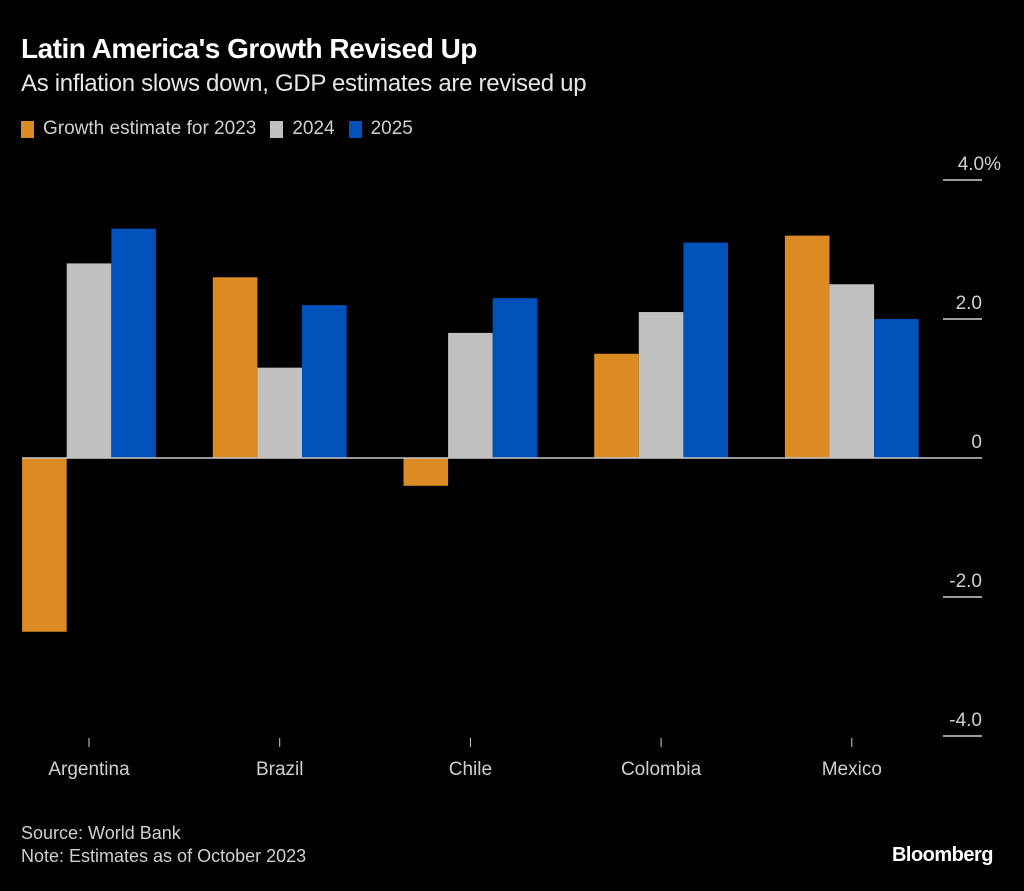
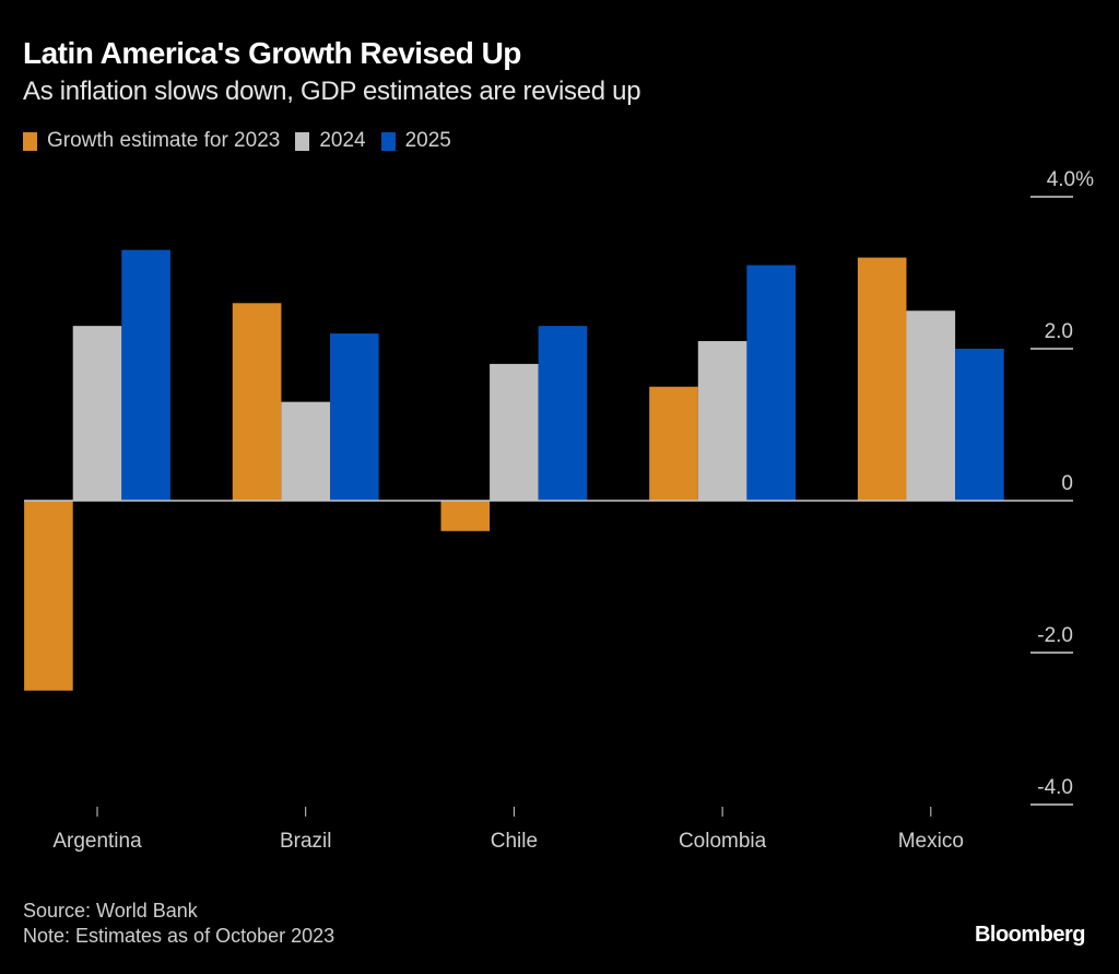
2024/Argentina: 2.8 -> 2.3
